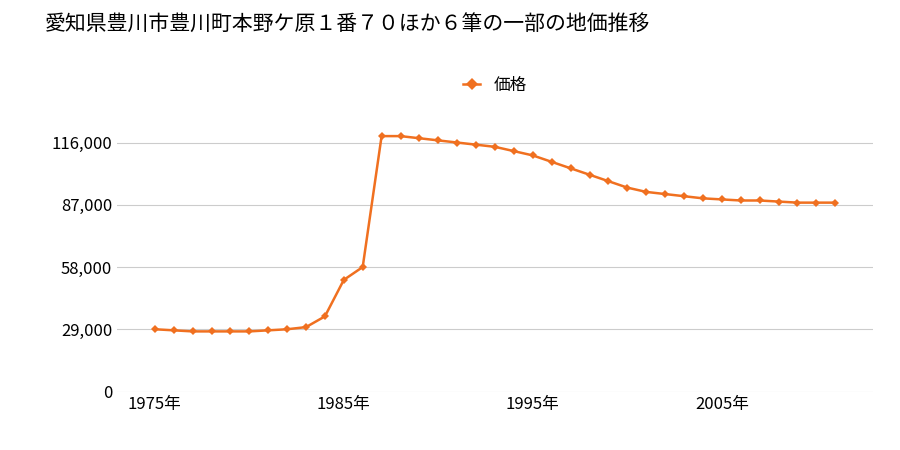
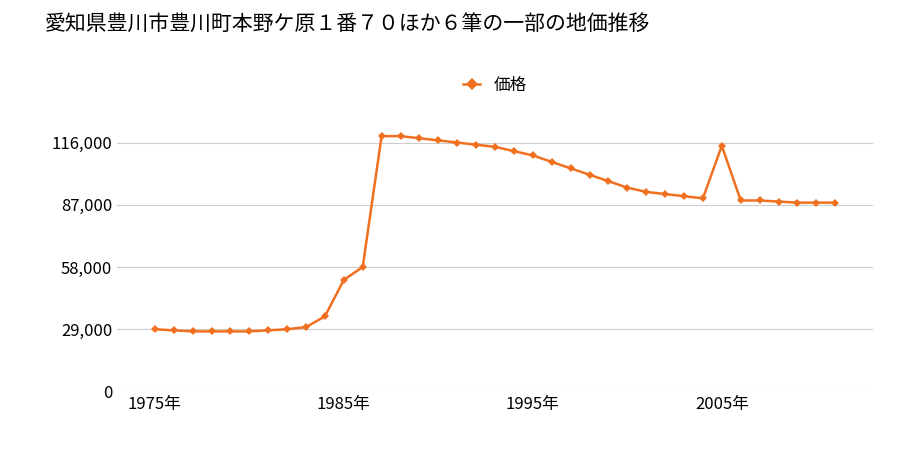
2005年: 89,500 -> 114,500
